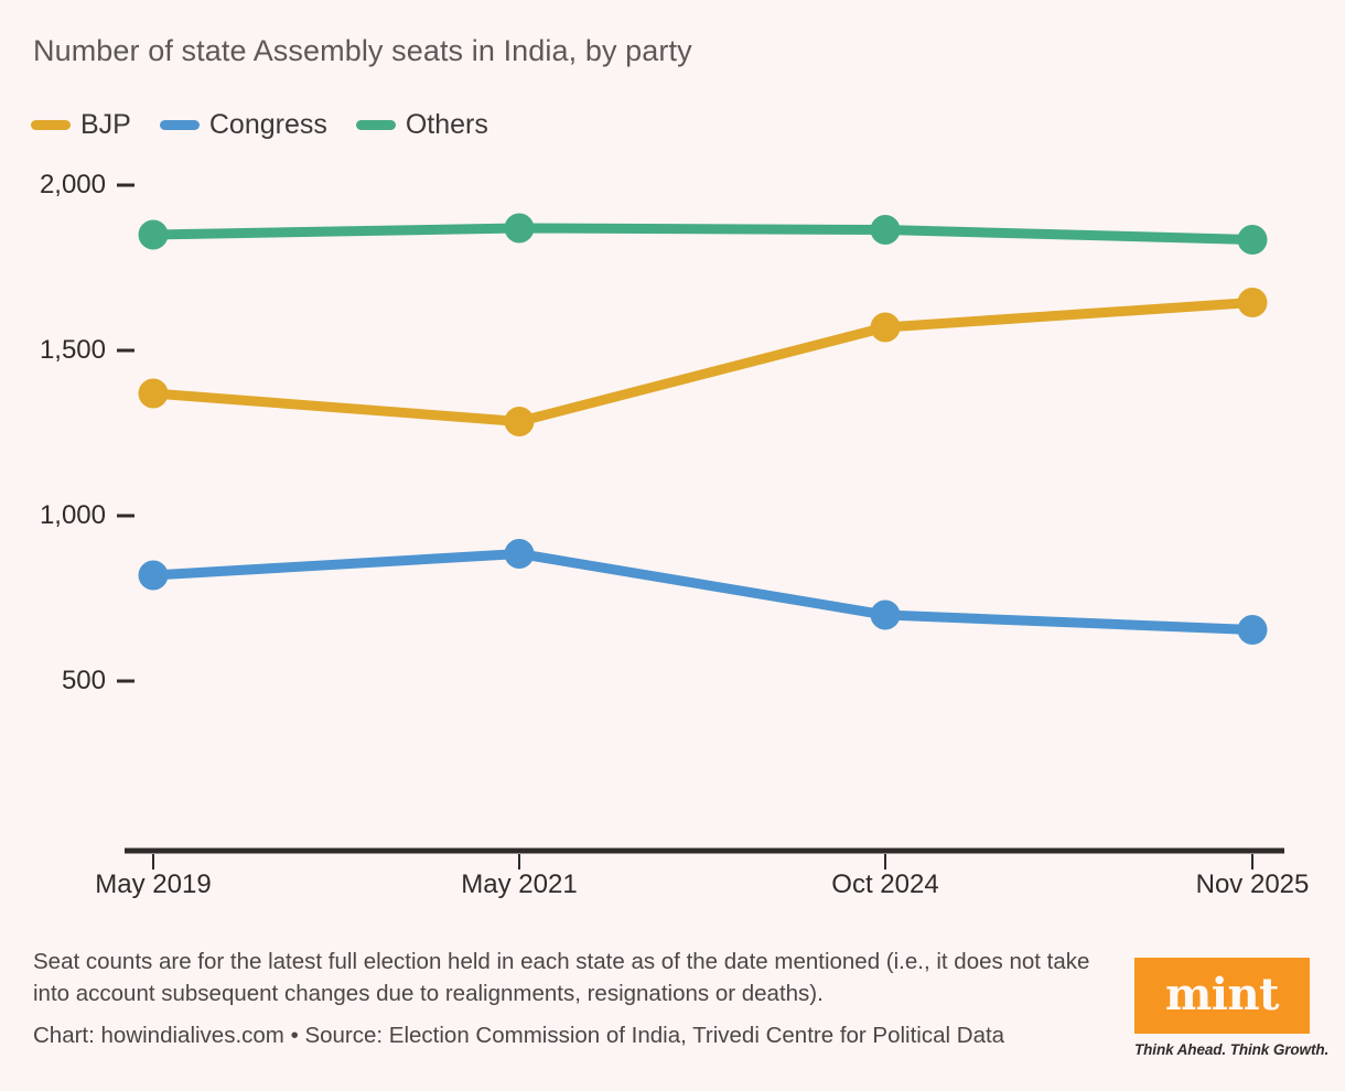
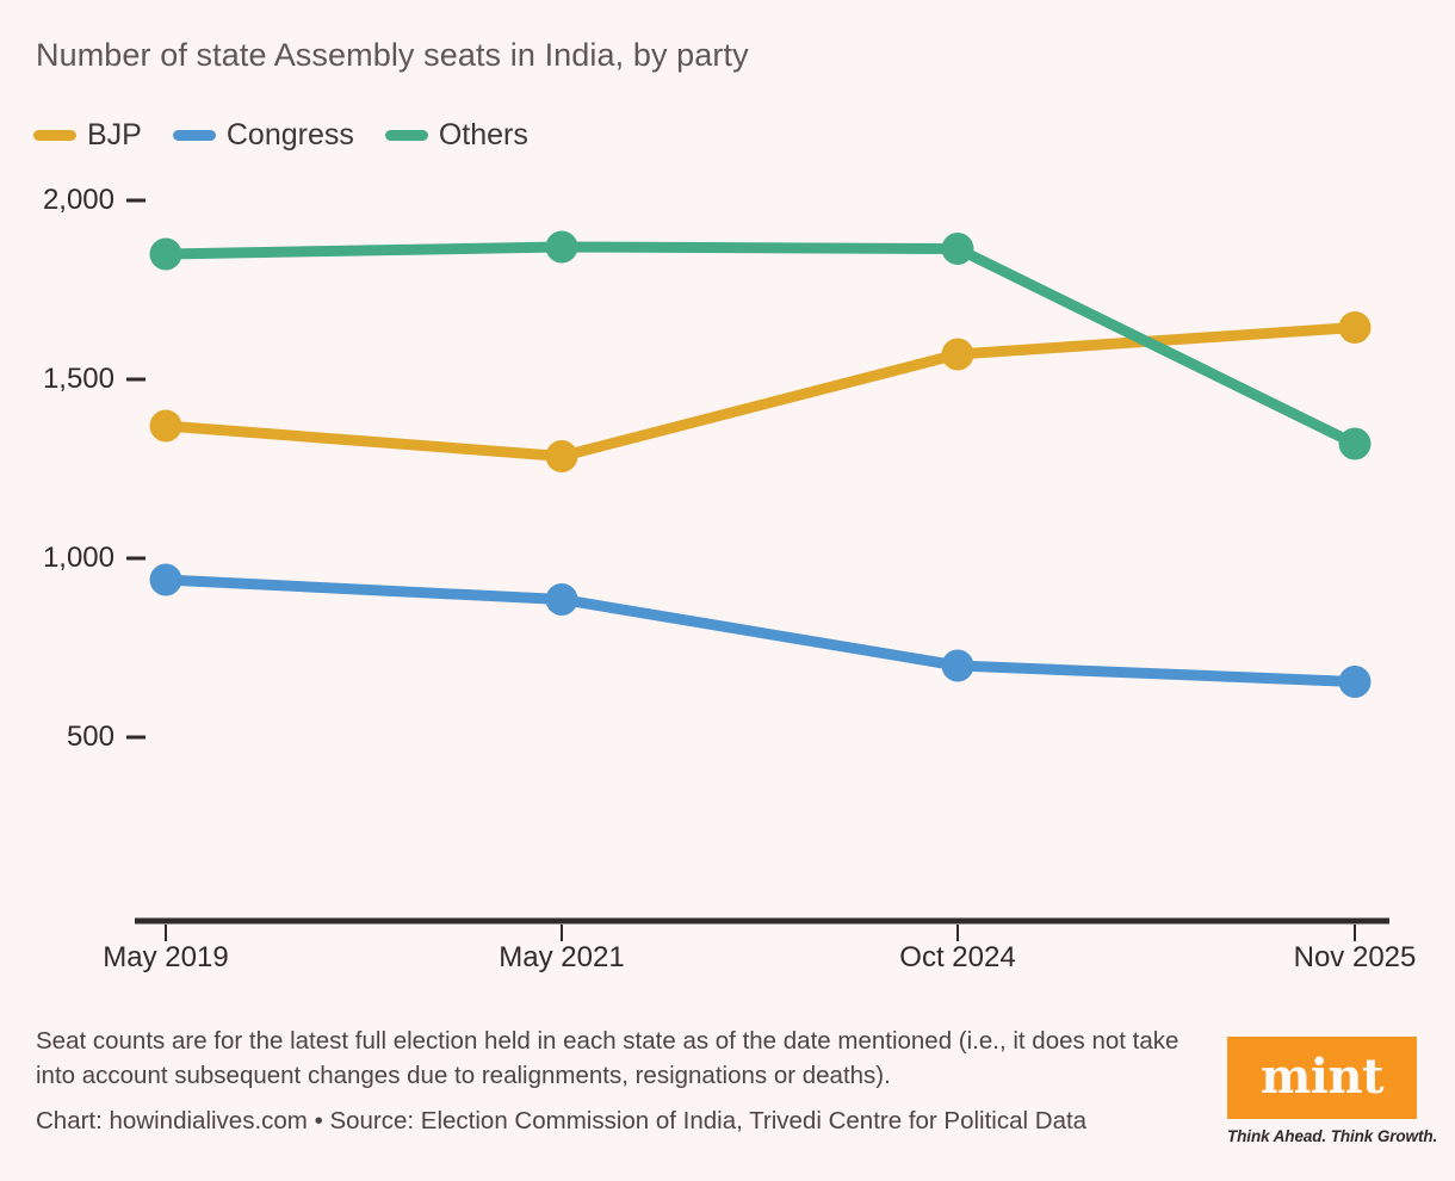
Congress/May 2019: 820 -> 940
Others/Nov 2025: 1840 -> 1320
